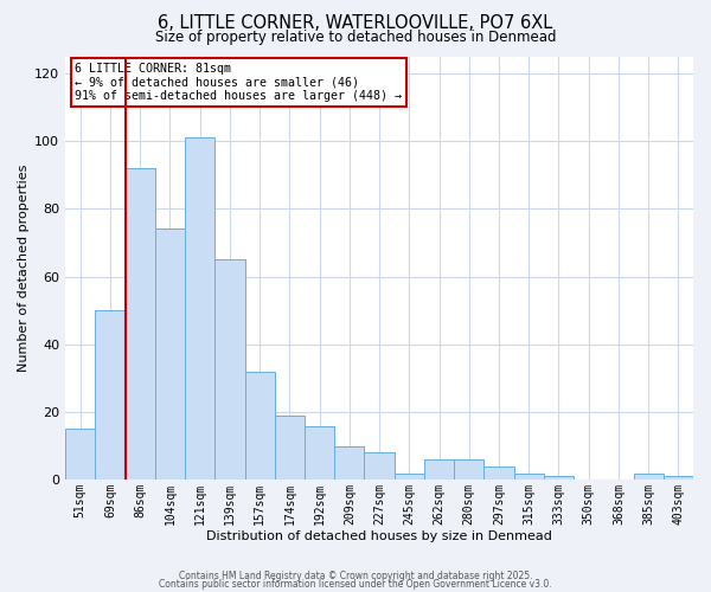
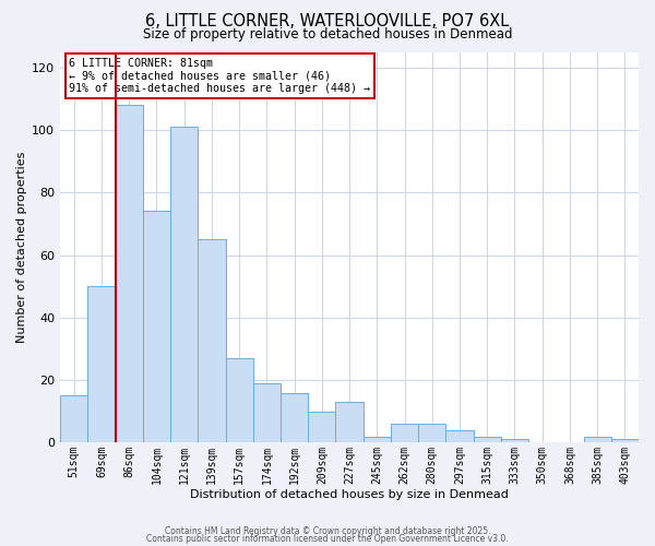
86sqm: 92 -> 108
157sqm: 32 -> 27
227sqm: 8 -> 13
